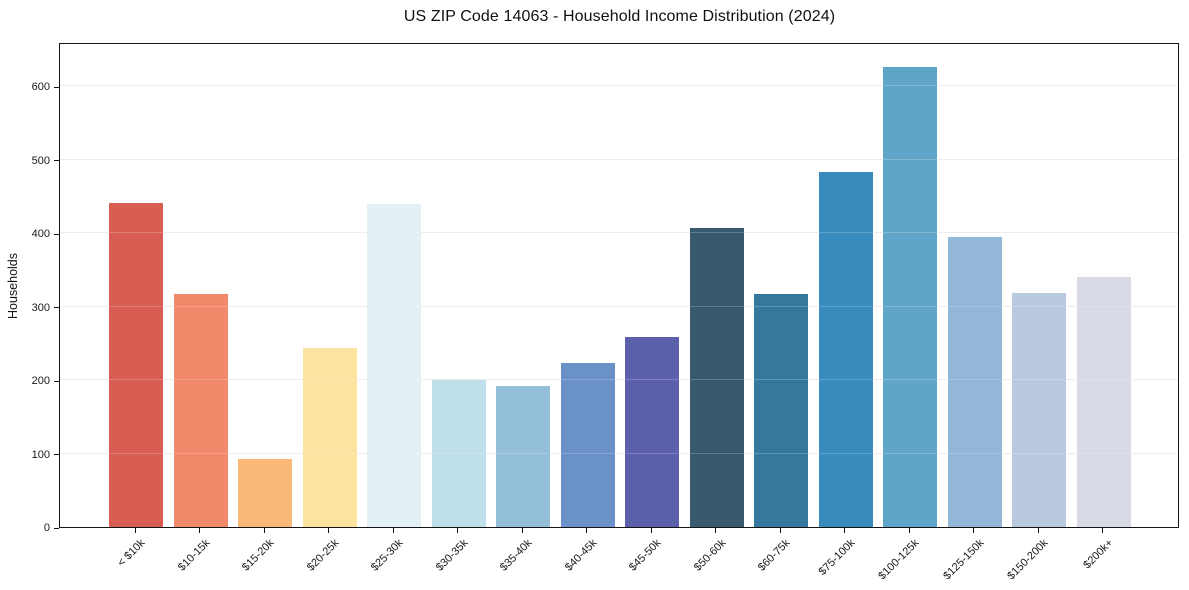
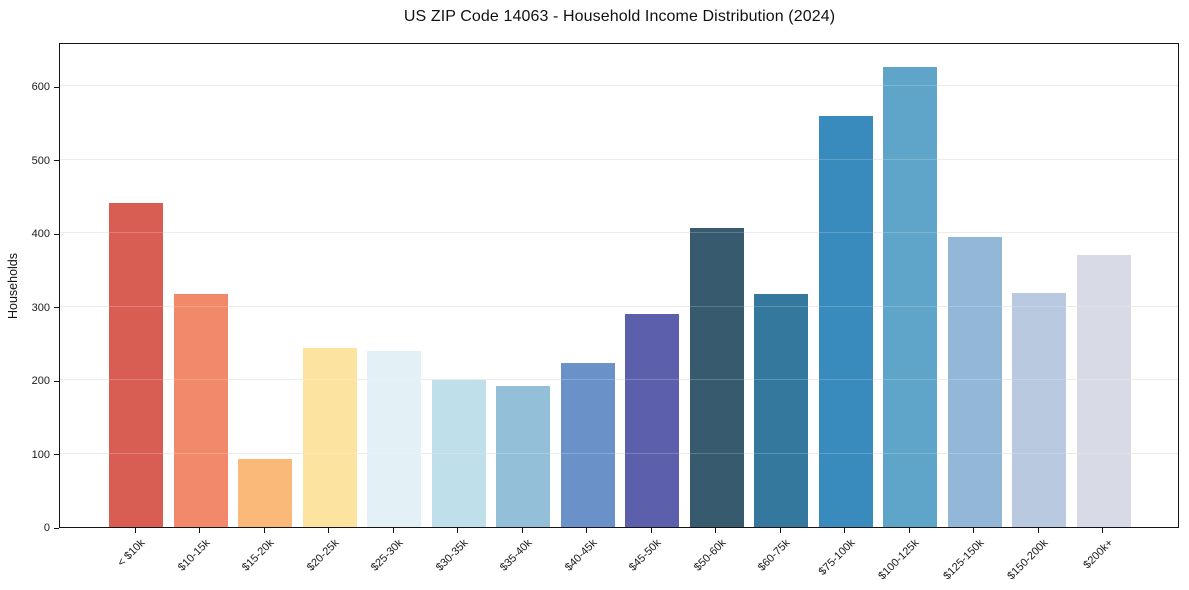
$25-30k: 440 -> 240
$45-50k: 260 -> 290
$75-100k: 480 -> 560
$200k+: 340 -> 370
